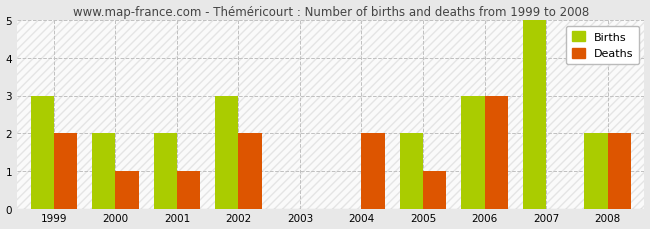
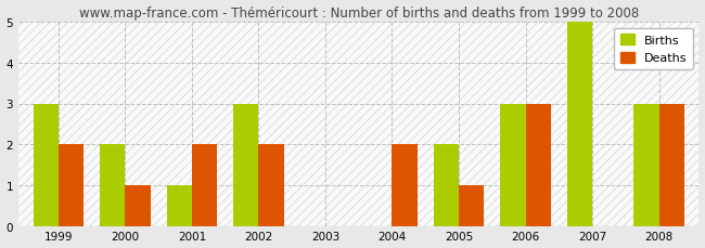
Births/2001: 2 -> 1
Deaths/2001: 1 -> 2
Births/2008: 2 -> 3
Deaths/2008: 2 -> 3
